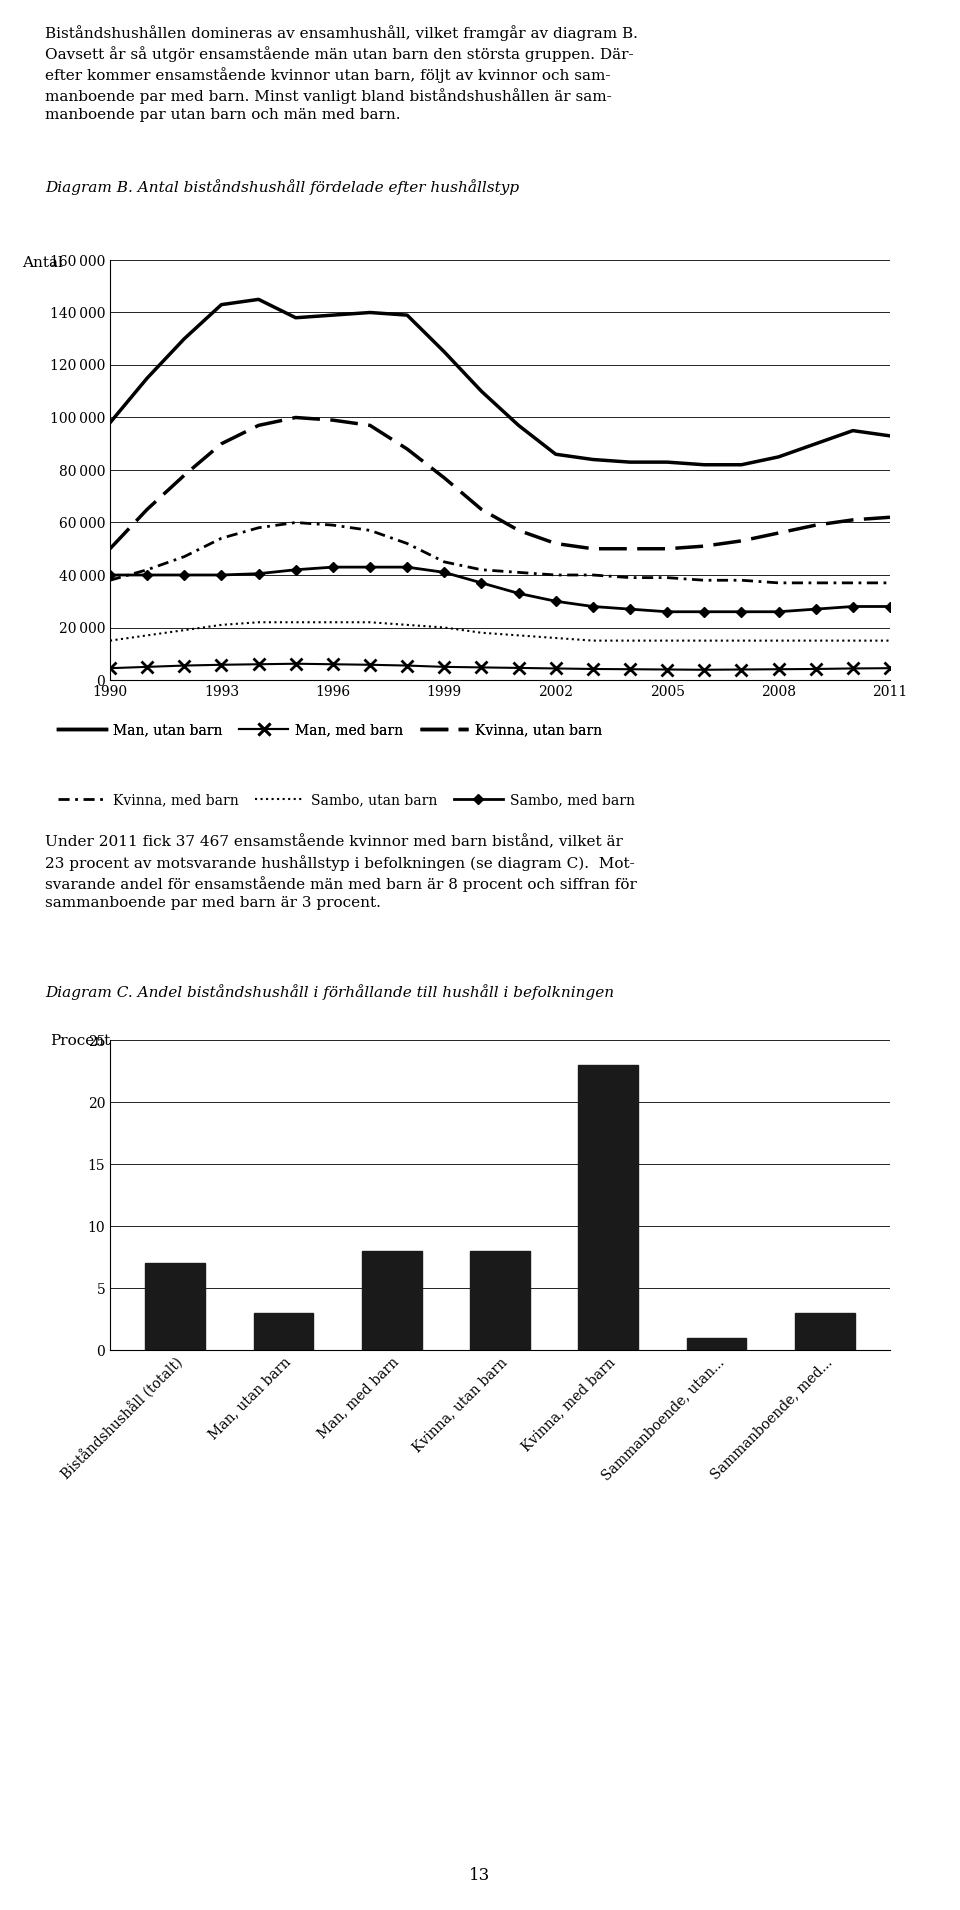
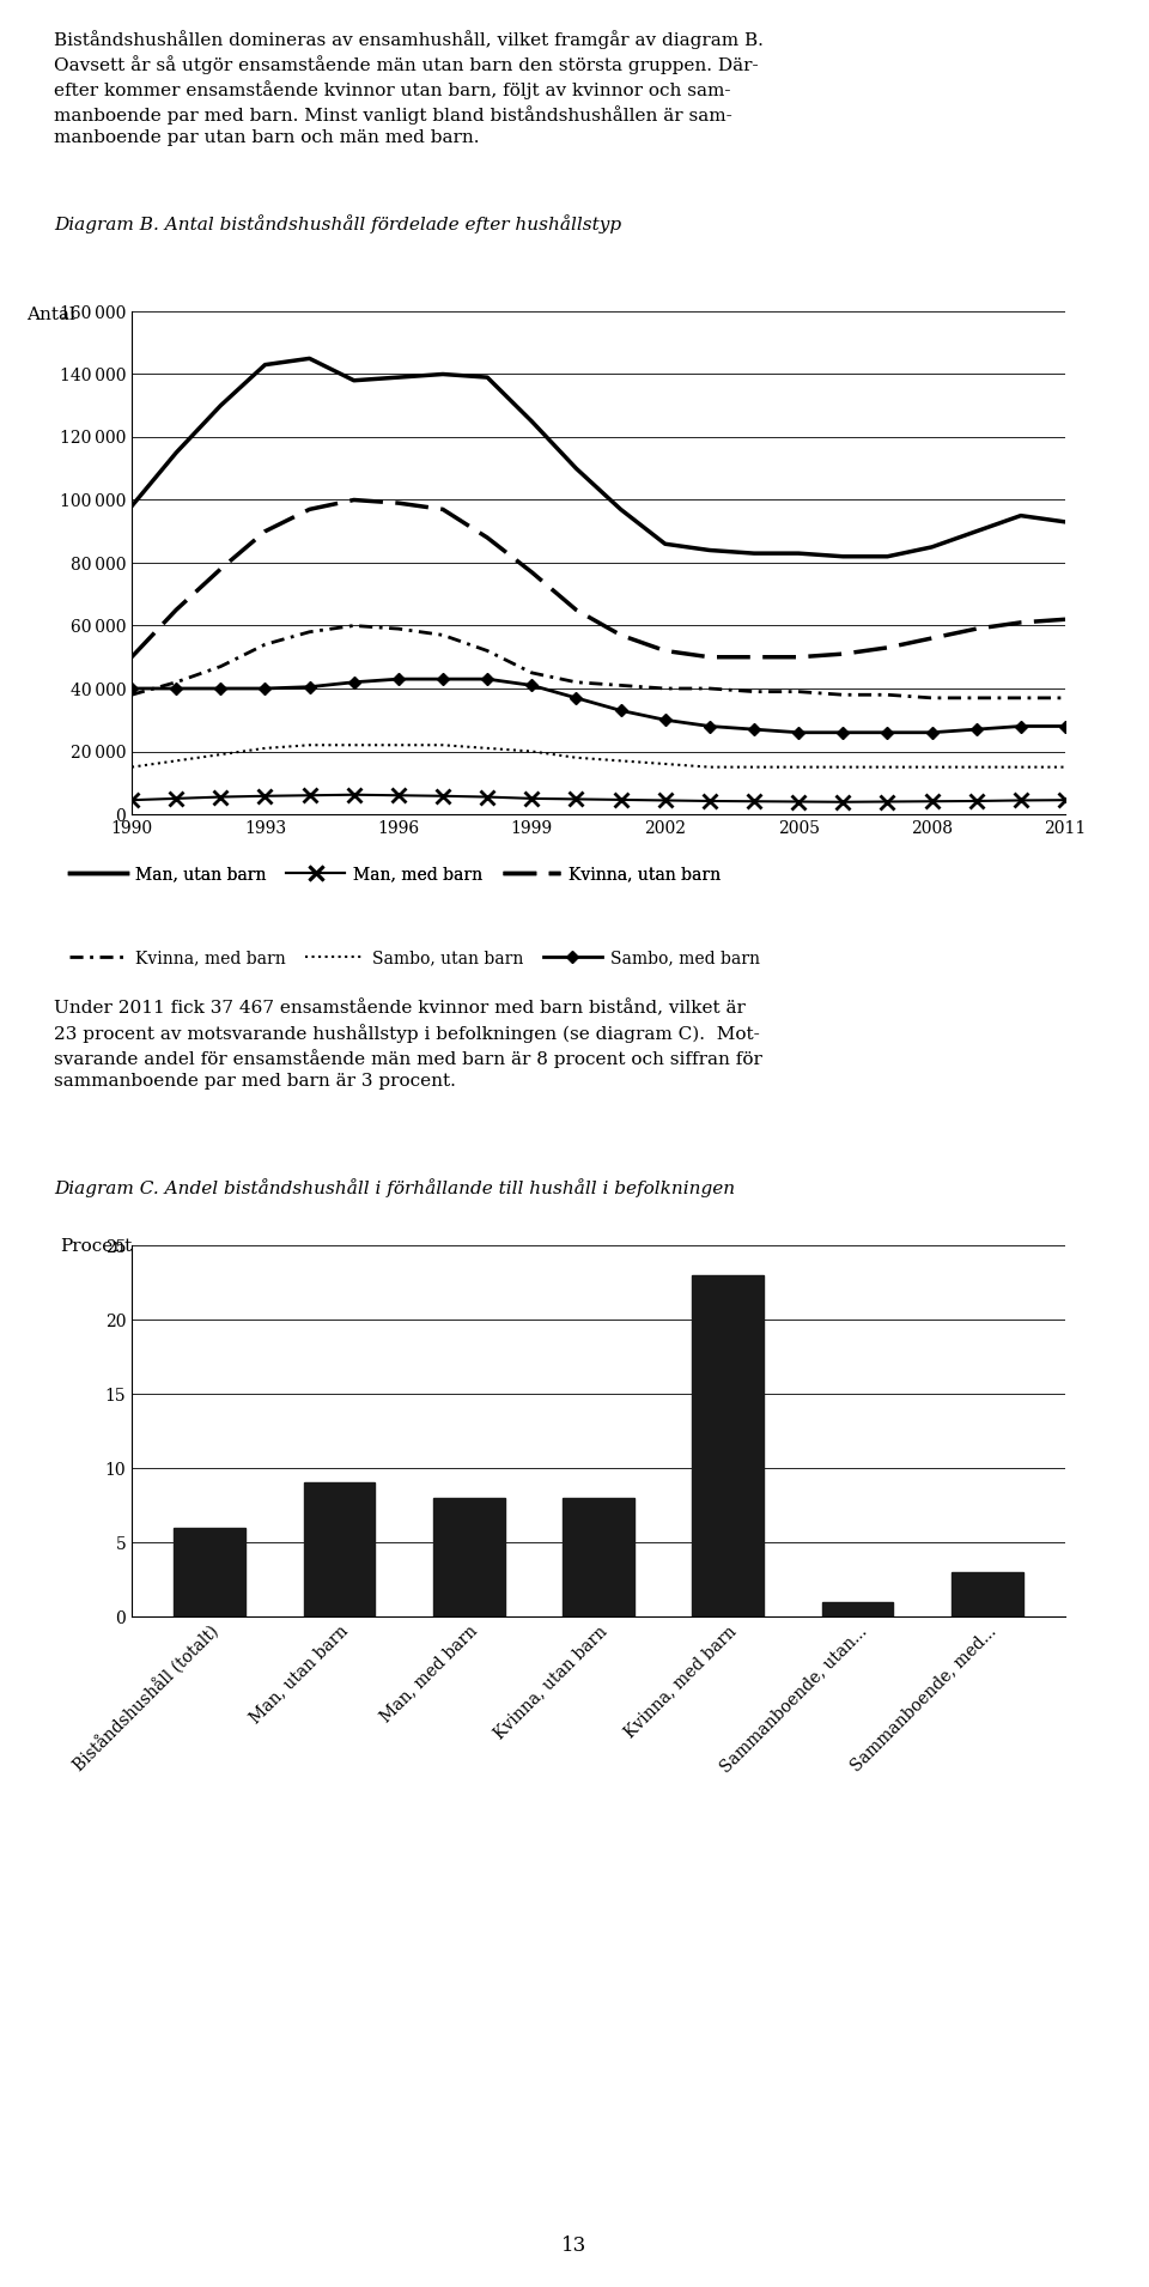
Biståndshushåll (totalt): 7 -> 6
Man, utan barn: 3 -> 9
